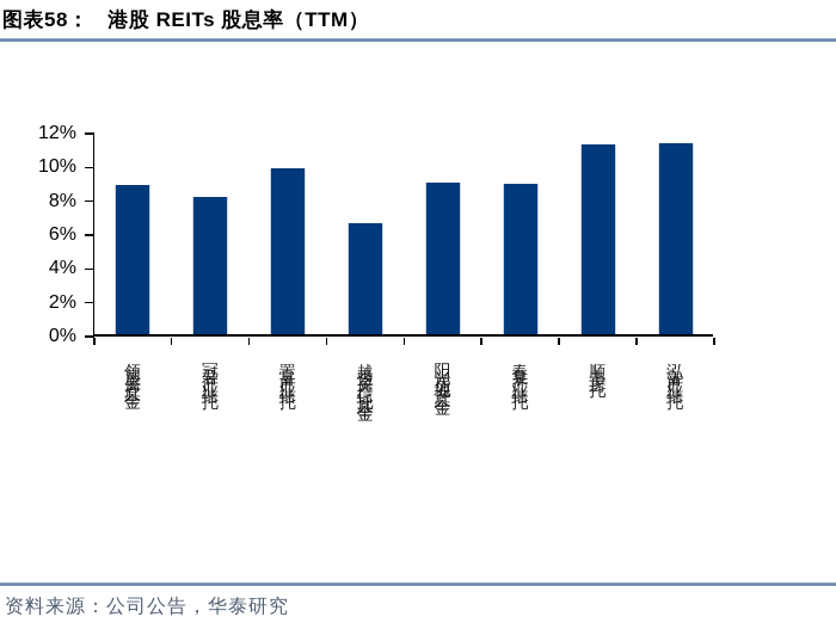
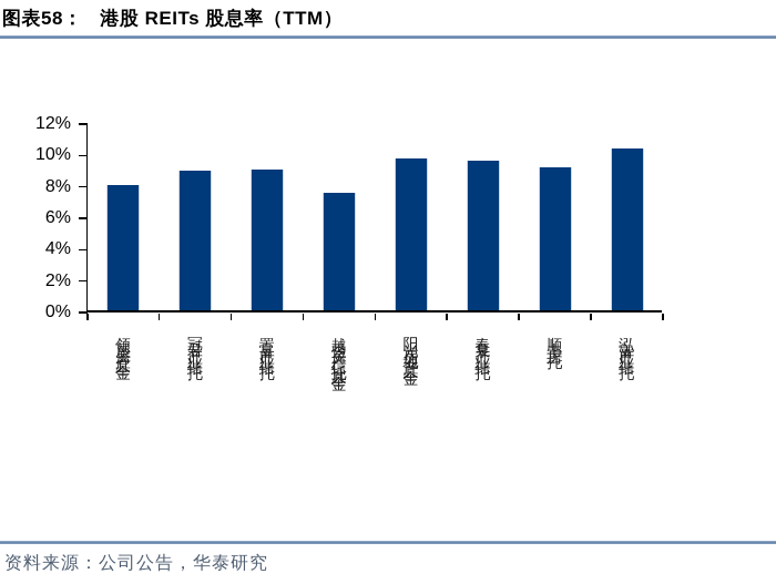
领展房产基金: 8.8% -> 8.0%
冠君产业信托: 8.1% -> 8.9%
置富产业信托: 9.8% -> 9.0%
越秀房产信托基金: 6.6% -> 7.5%
阳光房地产基金: 9.0% -> 9.7%
春泉产业信托: 8.9% -> 9.5%
顺丰房托: 11.2% -> 9.1%
泓富产业信托: 11.3% -> 10.3%
